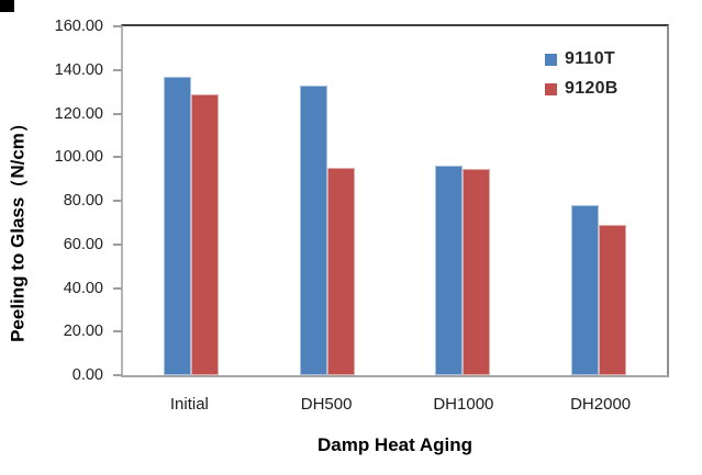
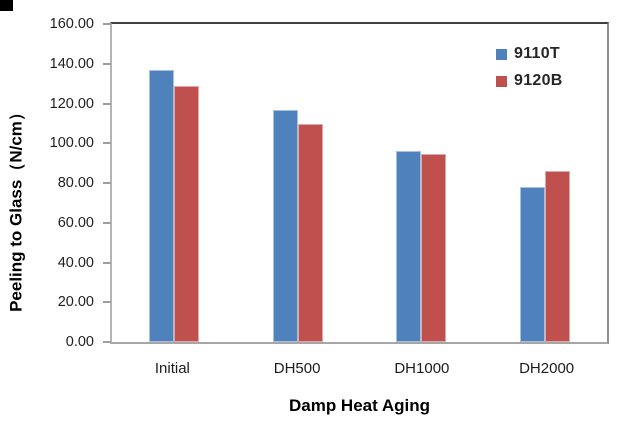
9110T/DH500: 133 -> 116
9120B/DH500: 95 -> 110
9120B/DH2000: 69 -> 86
